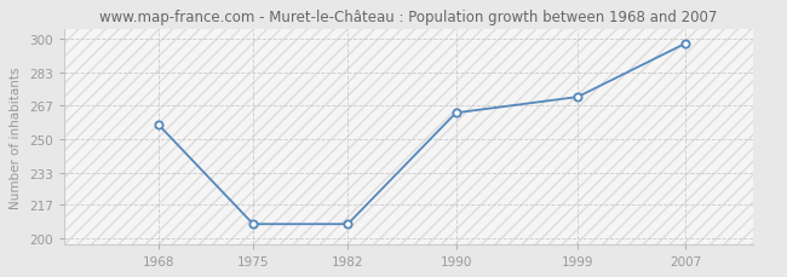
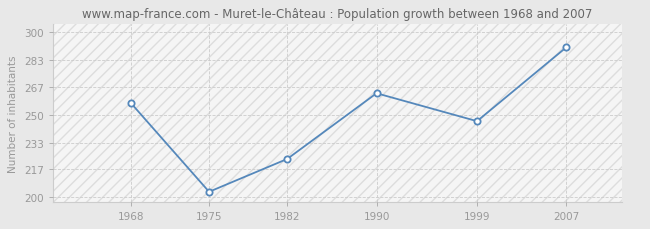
1975: 207 -> 203
1982: 207 -> 223
1999: 271 -> 246
2007: 298 -> 291
